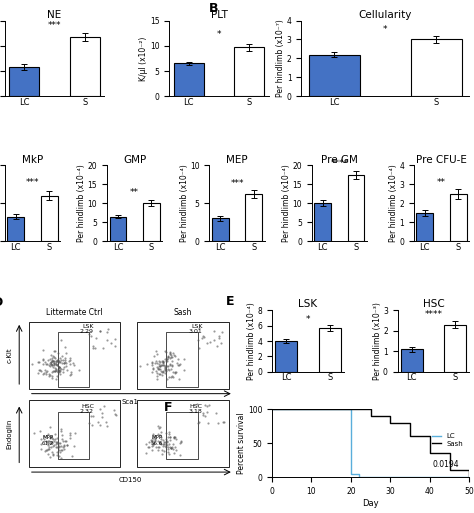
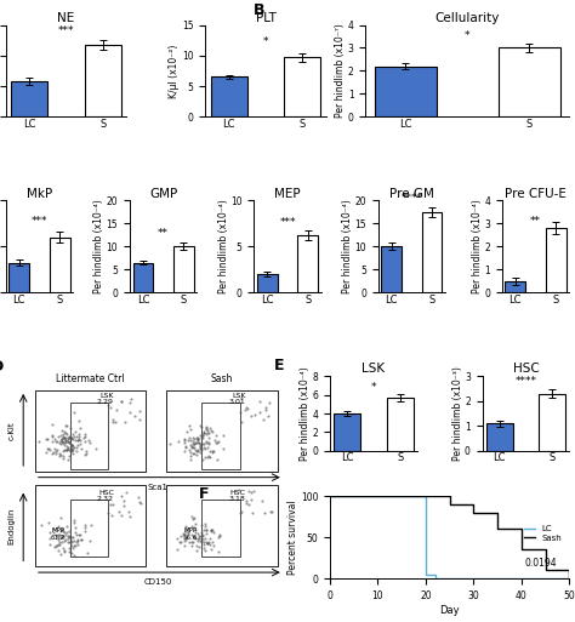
MEP/LC: 3.0 -> 2.0
Pre CFU-E/LC: 1.5 -> 0.5
Pre CFU-E/S: 2.5 -> 2.8
